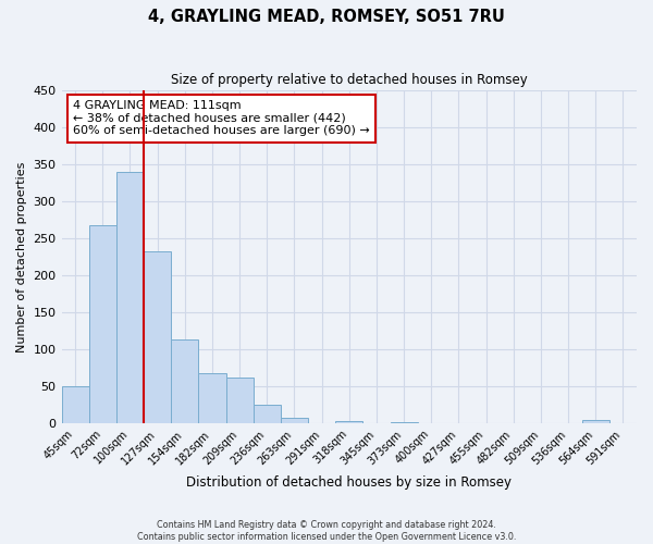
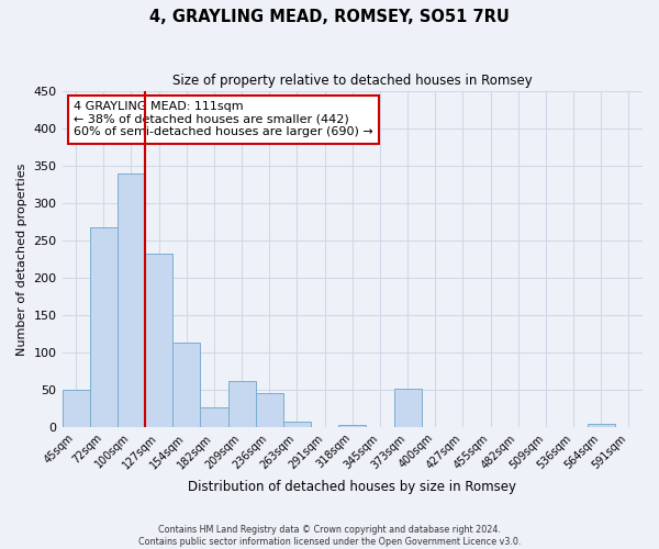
182sqm: 68 -> 26
236sqm: 25 -> 46
373sqm: 2 -> 52
